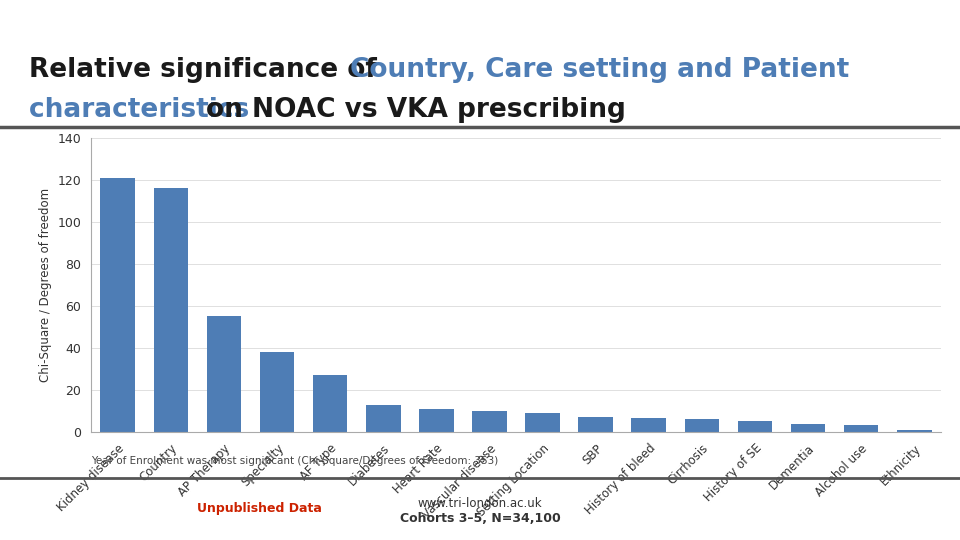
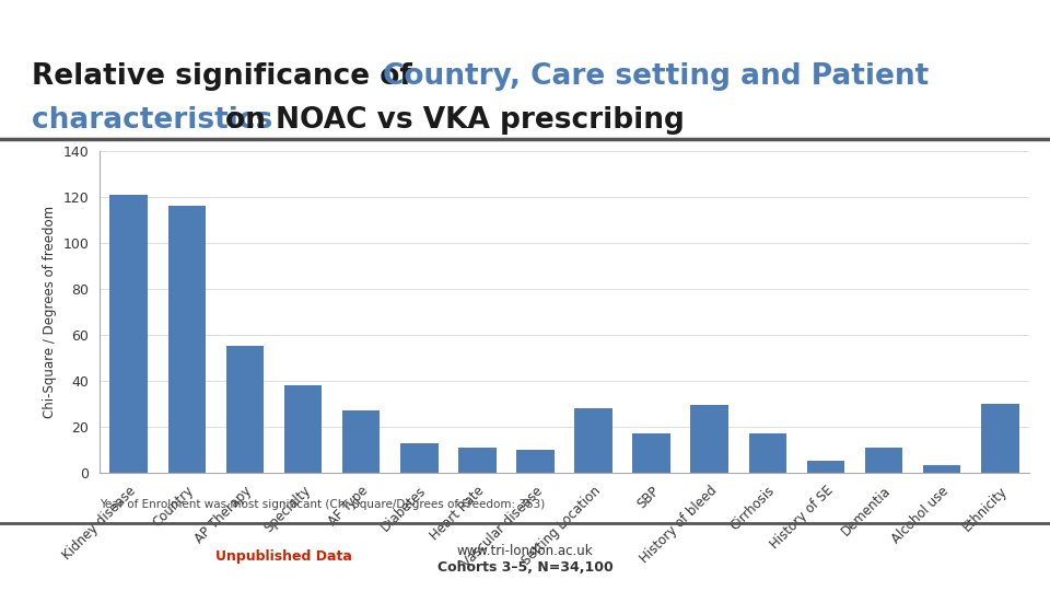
Setting Location: 9.0 -> 28.0
SBP: 7.0 -> 17.0
History of bleed: 6.5 -> 29.5
Cirrhosis: 6.0 -> 17.0
Dementia: 4.0 -> 11.0
Ethnicity: 1.0 -> 30.0
